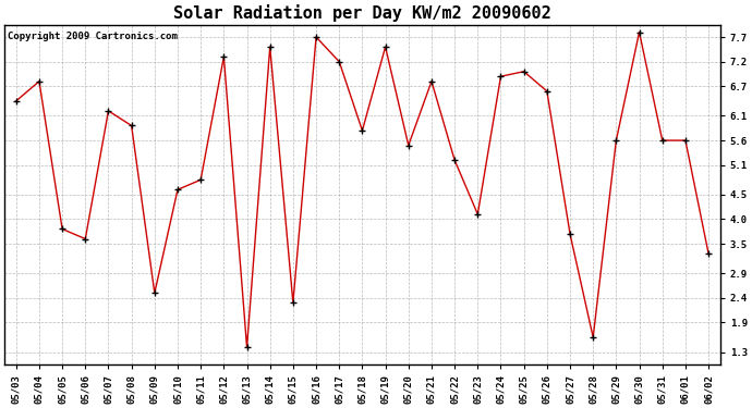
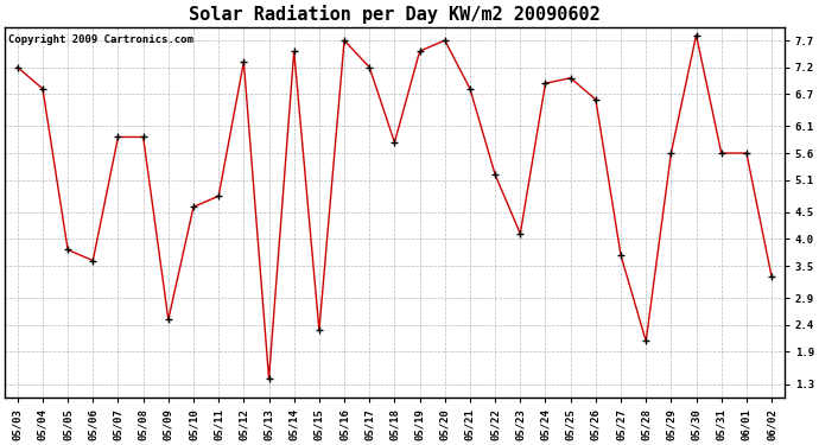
05/03: 6.4 -> 7.2
05/07: 6.2 -> 5.9
05/20: 5.5 -> 7.7
05/28: 1.6 -> 2.1
